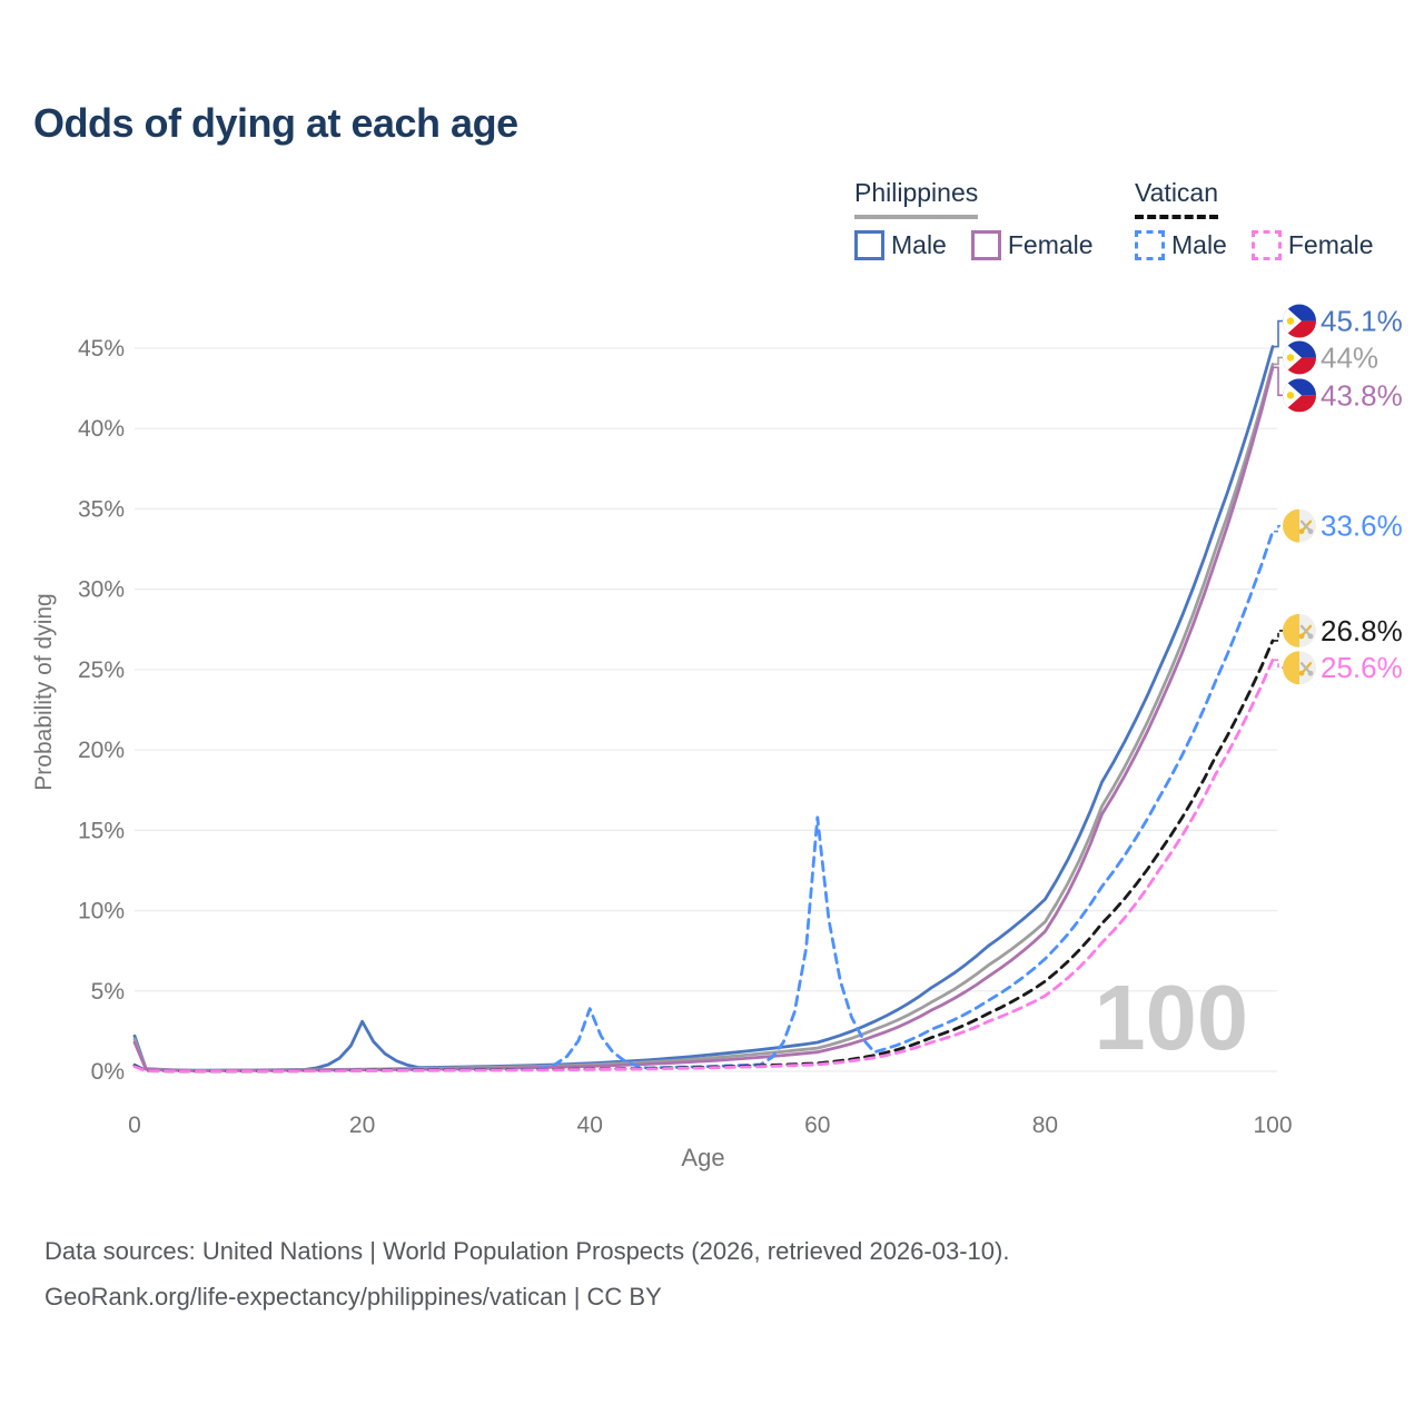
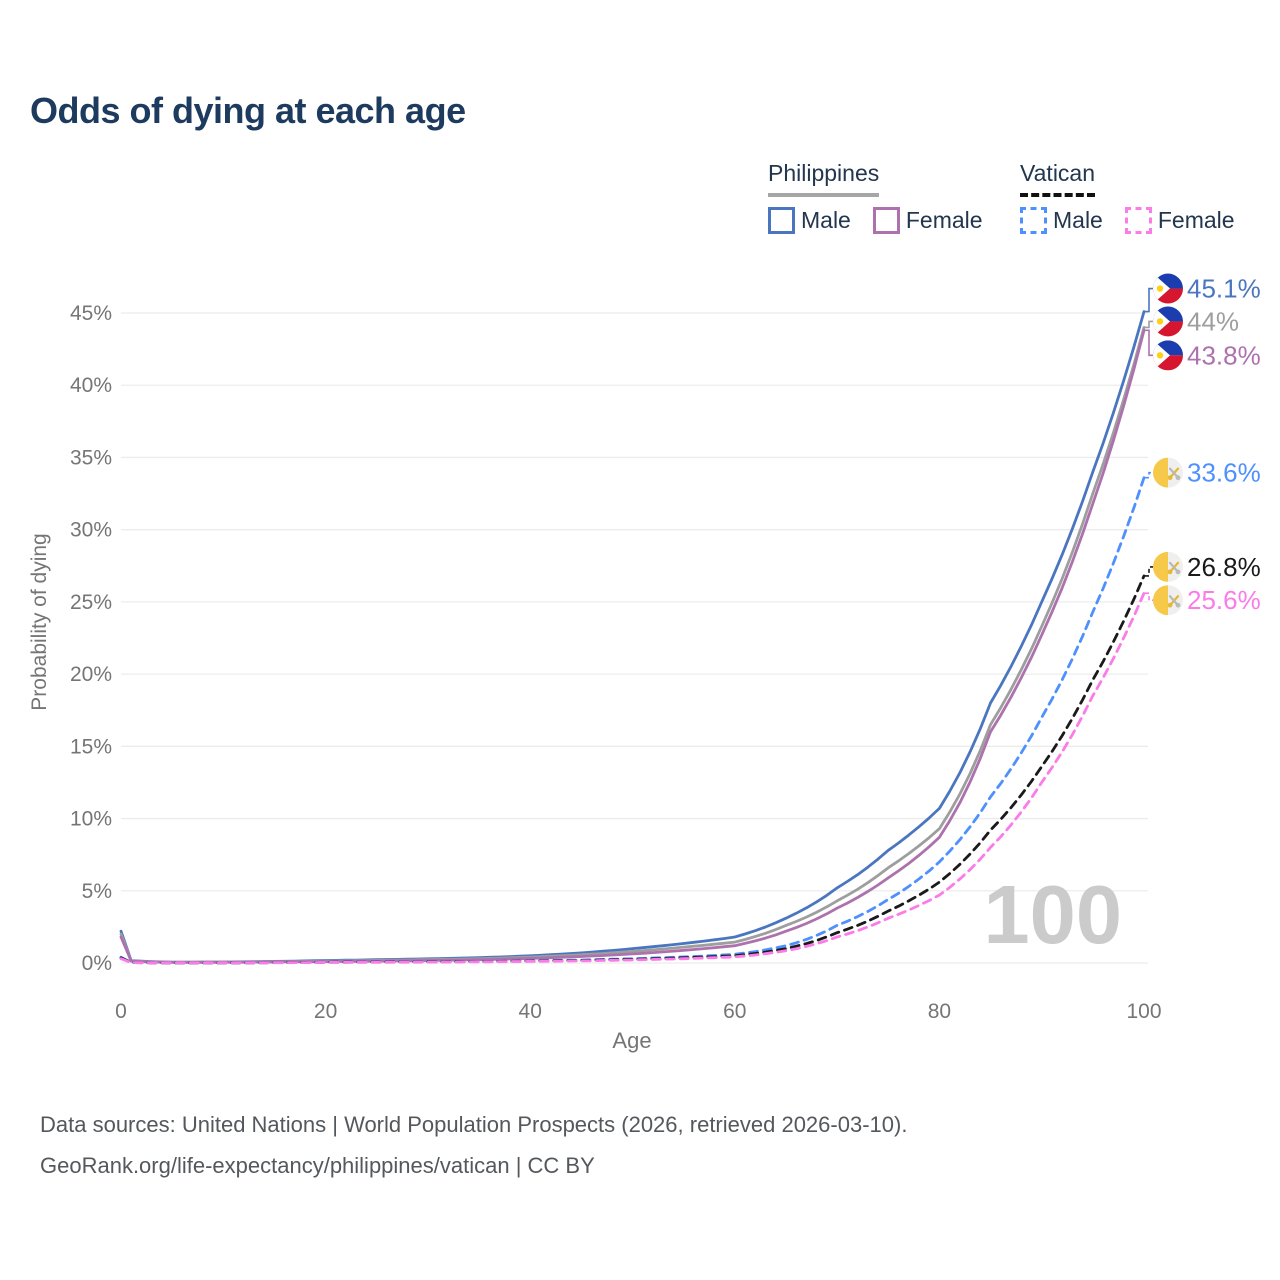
Philippines Male/20: 3.1% -> 0.2%
Vatican Male/40: 3.9% -> 0.1%
Vatican Male/60: 15.8% -> 0.6%
